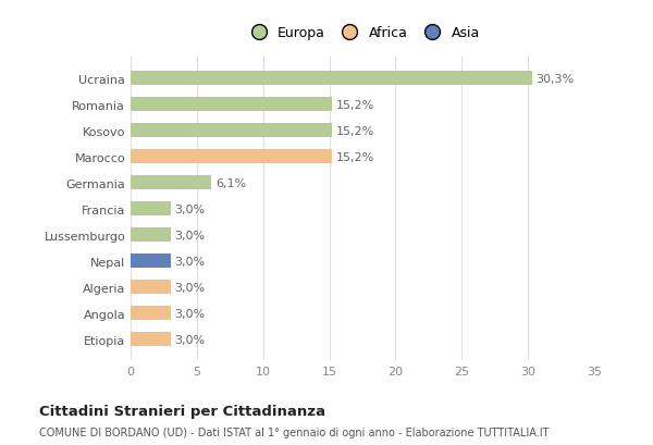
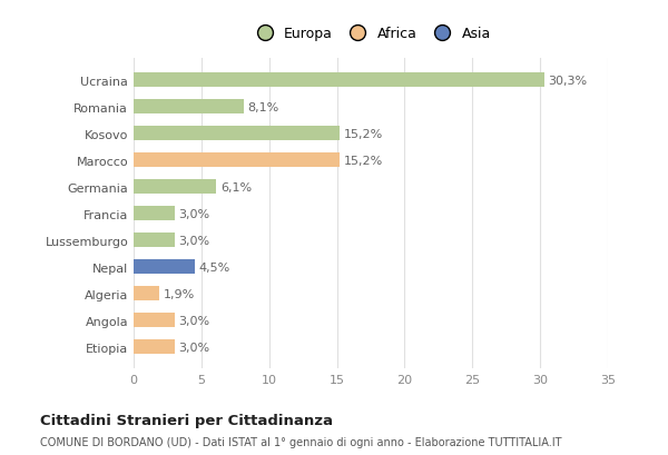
Romania: 15,2% -> 8,1%
Nepal: 3,0% -> 4,5%
Algeria: 3,0% -> 1,9%
